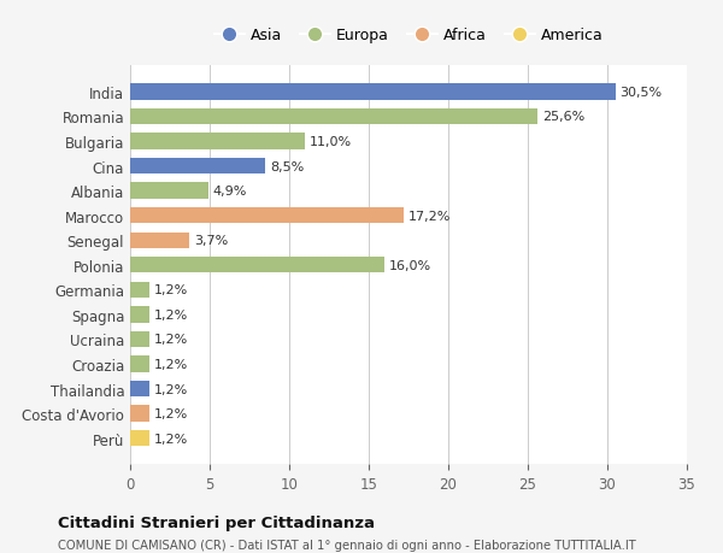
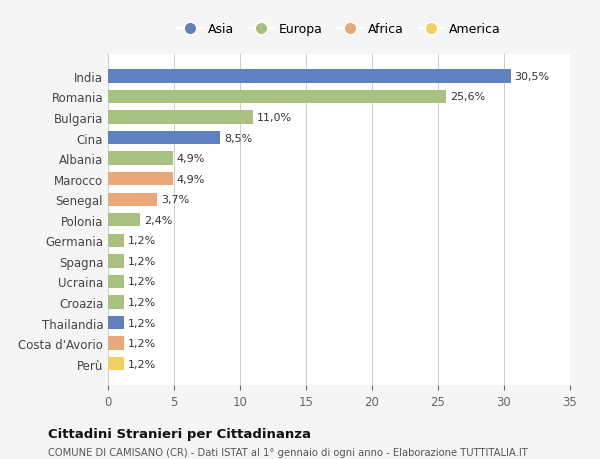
Marocco: 17,2% -> 4,9%
Polonia: 16,0% -> 2,4%
